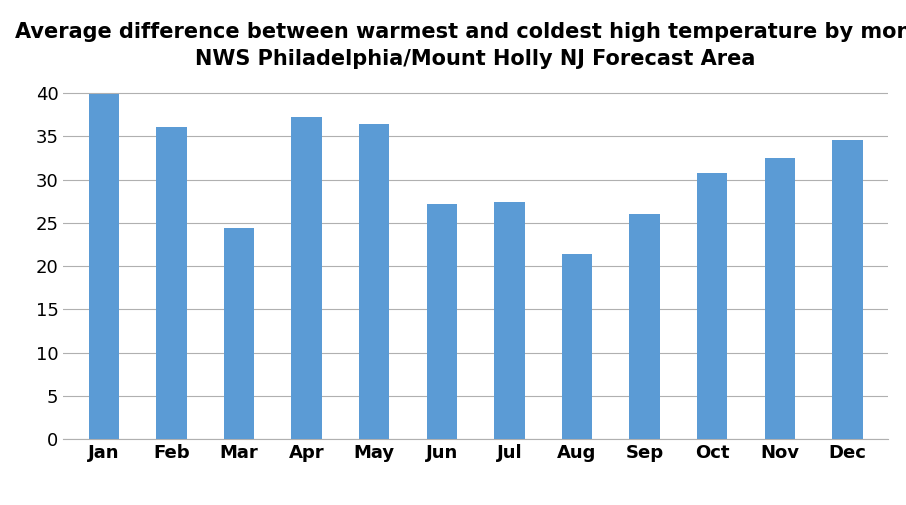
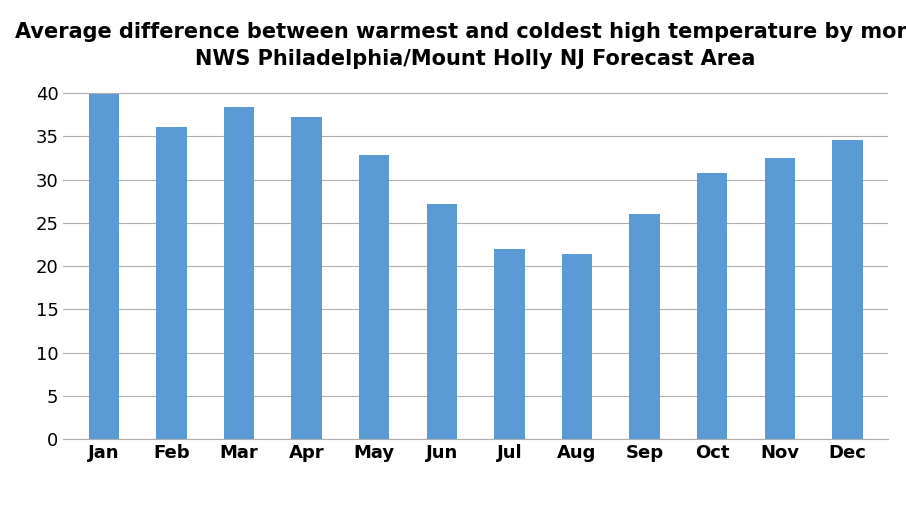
Mar: 24.4 -> 38.4
May: 36.4 -> 32.8
Jul: 27.4 -> 22.0
